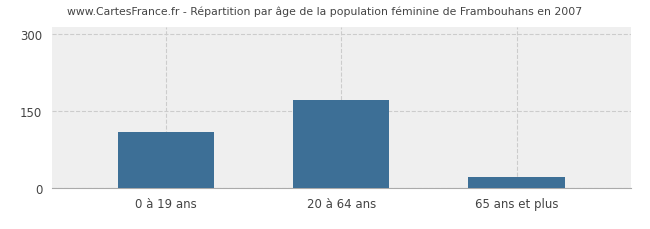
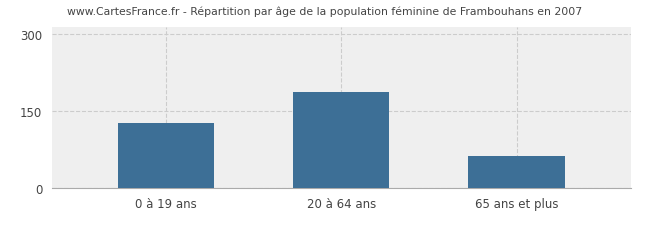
0 à 19 ans: 108 -> 126
20 à 64 ans: 172 -> 188
65 ans et plus: 20 -> 62
